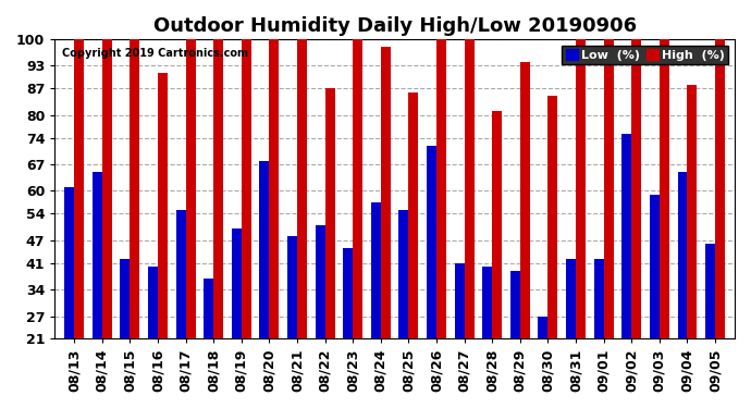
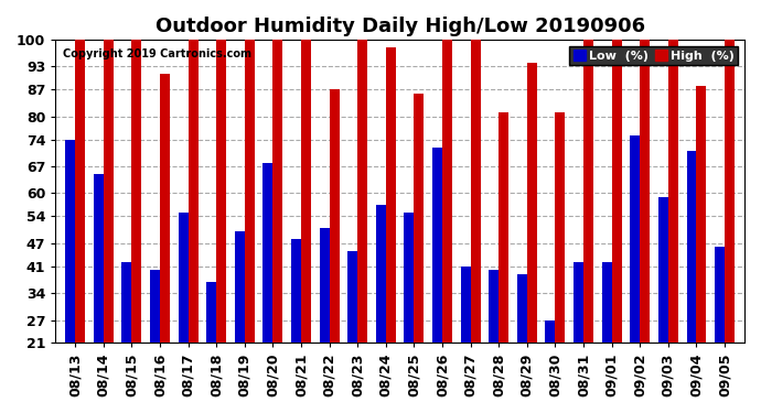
Low (%)/08/13: 61 -> 74
High (%)/08/30: 85 -> 81
Low (%)/09/04: 65 -> 71
